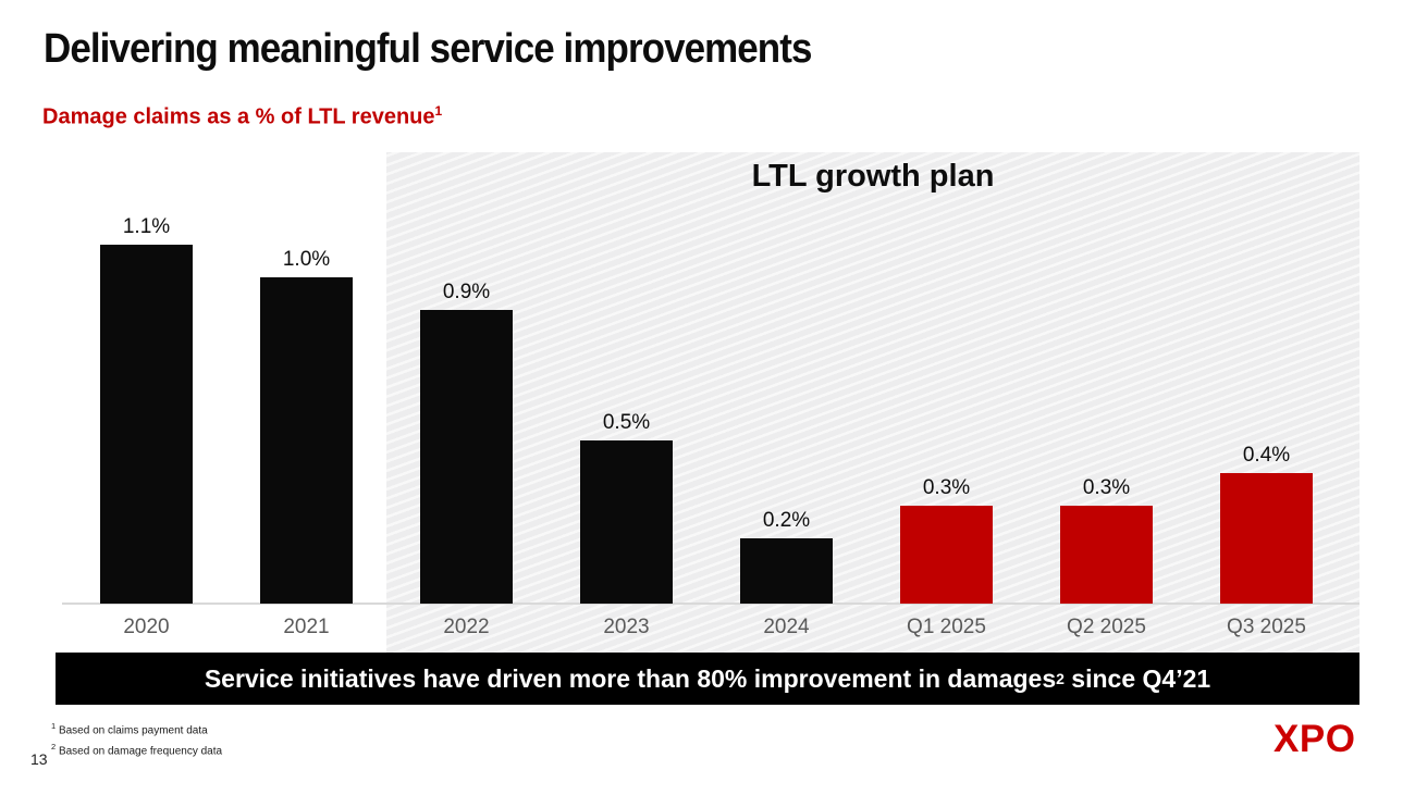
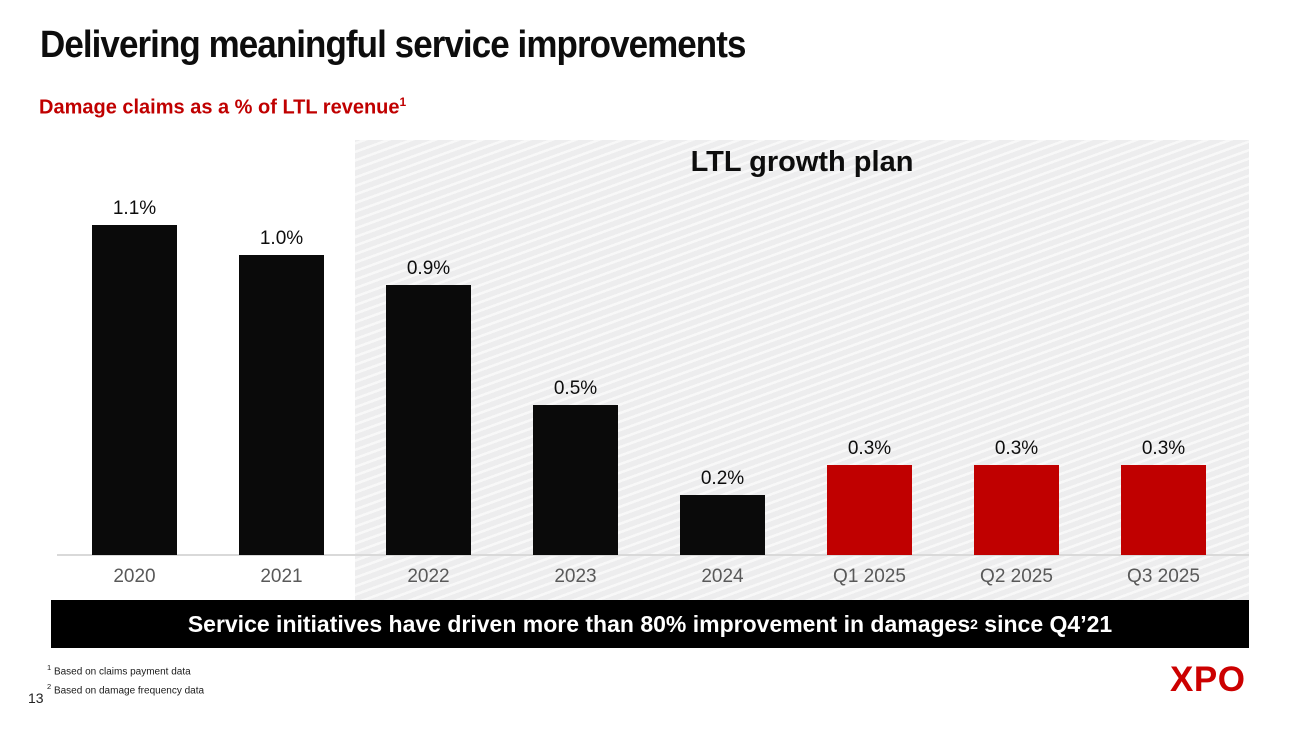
Q3 2025: 0.4% -> 0.3%
